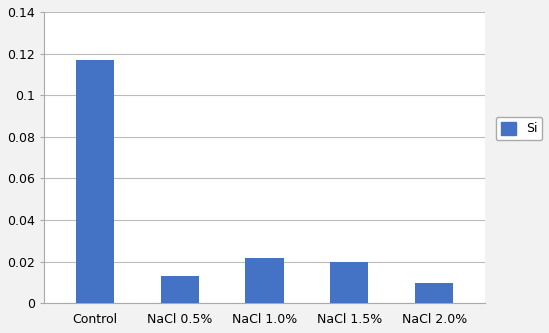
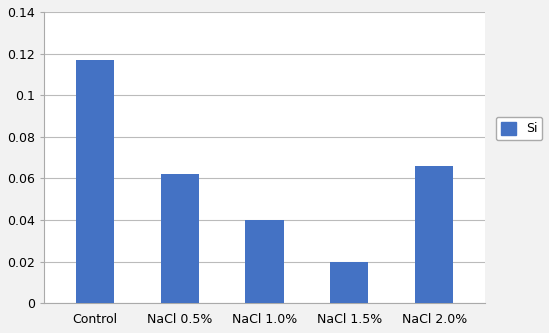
NaCl 0.5%: 0.013 -> 0.062
NaCl 1.0%: 0.022 -> 0.040
NaCl 2.0%: 0.010 -> 0.066
